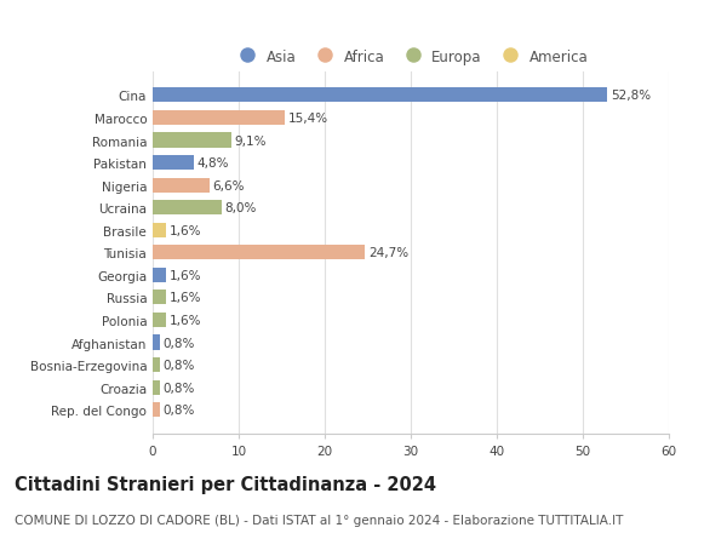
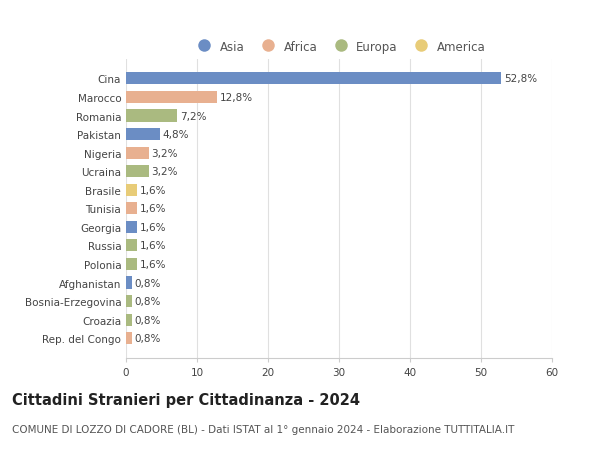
Marocco: 15,4% -> 12,8%
Romania: 9,1% -> 7,2%
Nigeria: 6,6% -> 3,2%
Ucraina: 8,0% -> 3,2%
Tunisia: 24,7% -> 1,6%
